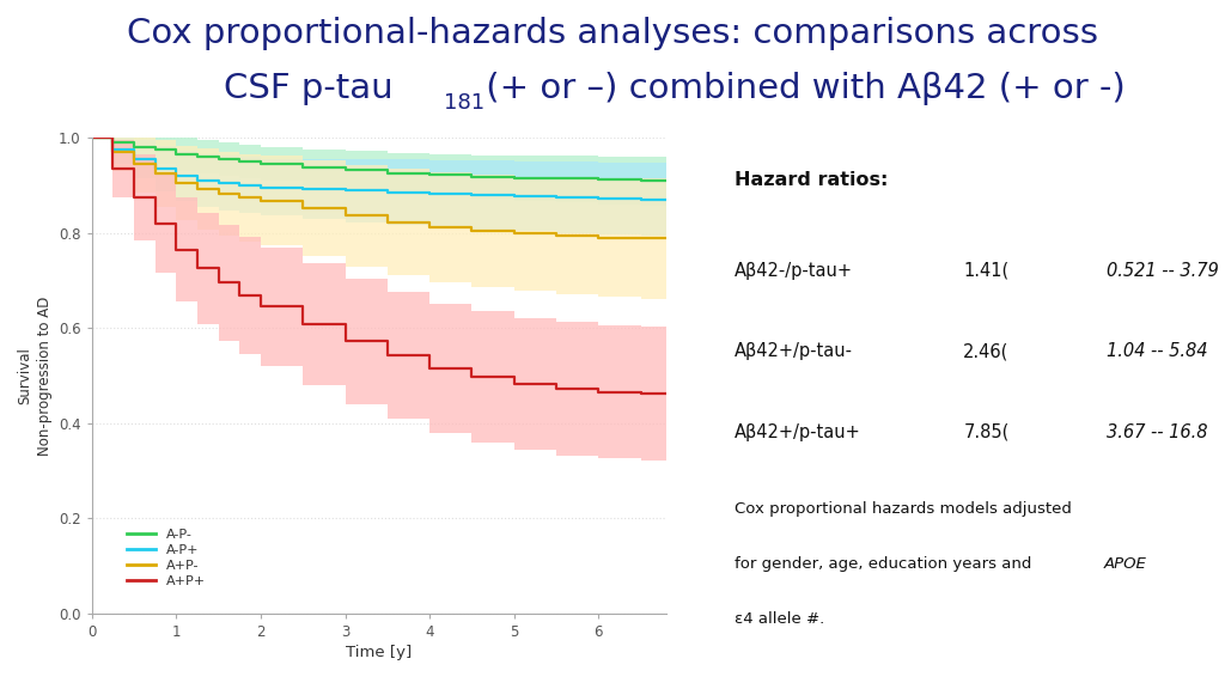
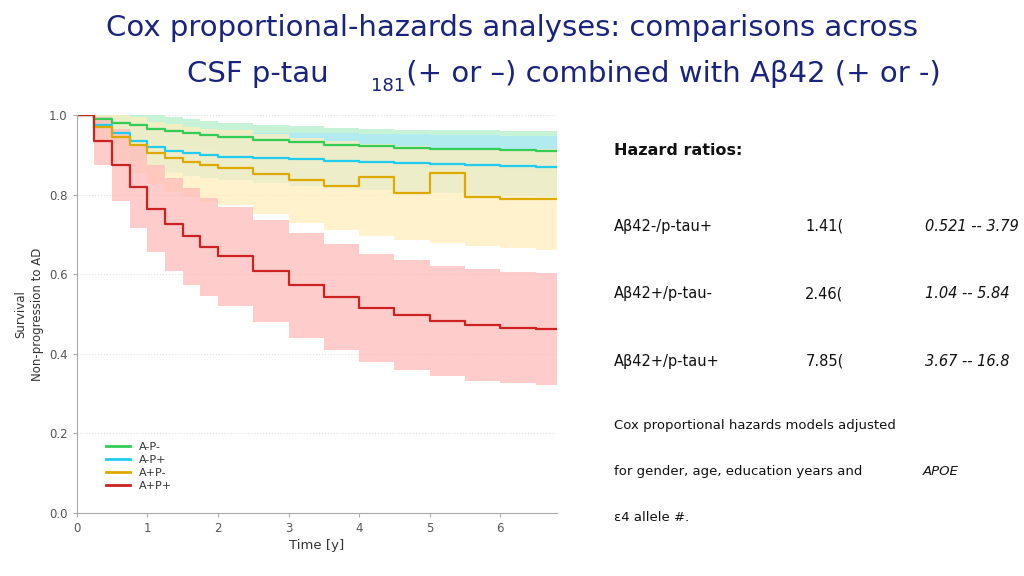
A+P-/4: 0.812 -> 0.845
A+P-/5: 0.798 -> 0.855
